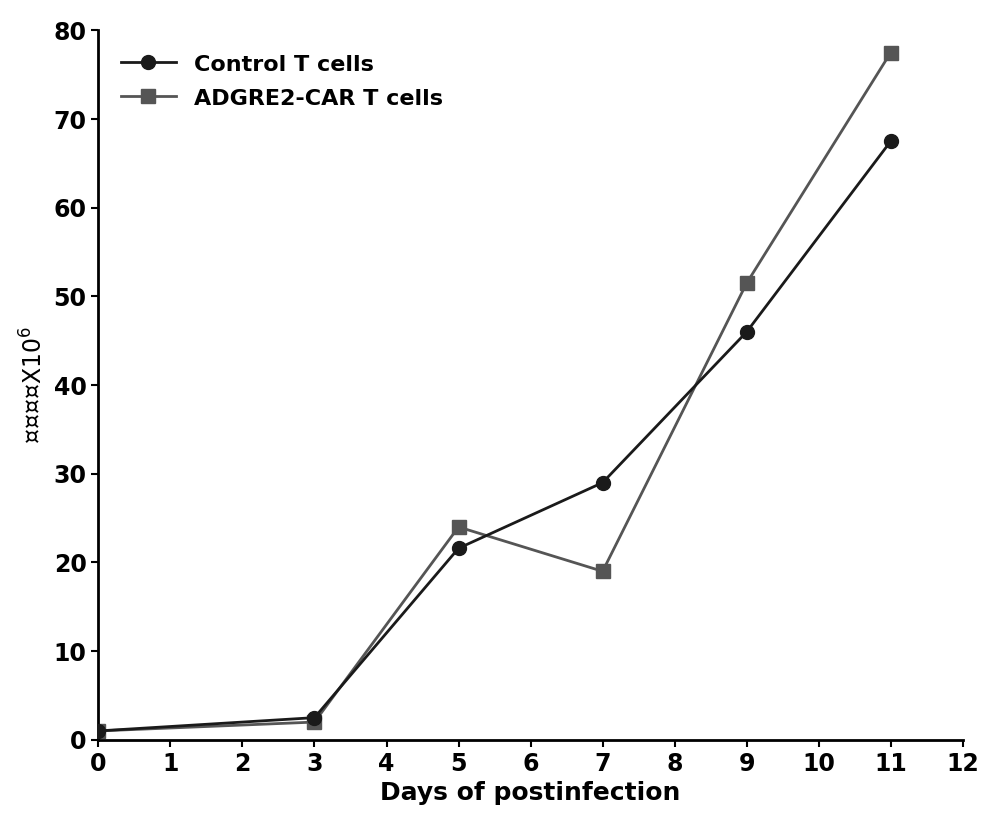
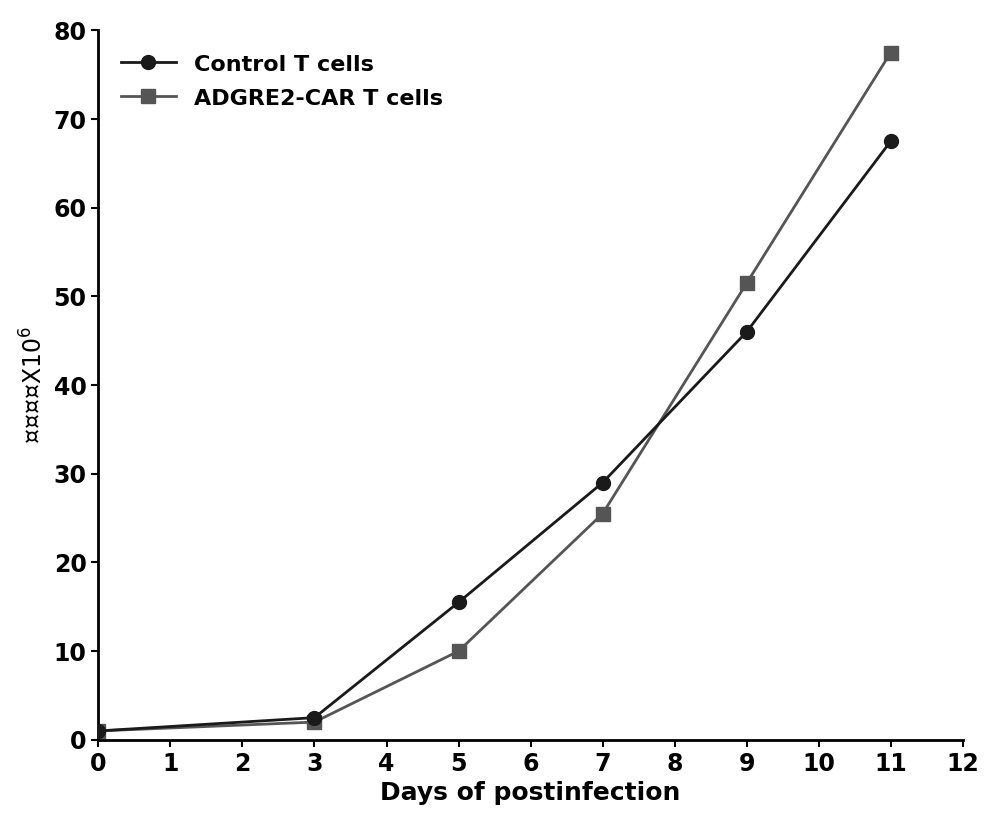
Control T cells/5: 21.6 -> 15.5
ADGRE2-CAR T cells/5: 24.0 -> 10.0
ADGRE2-CAR T cells/7: 19.0 -> 25.5
